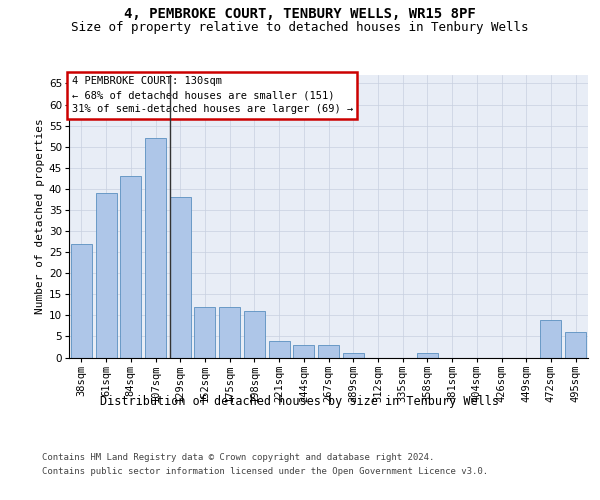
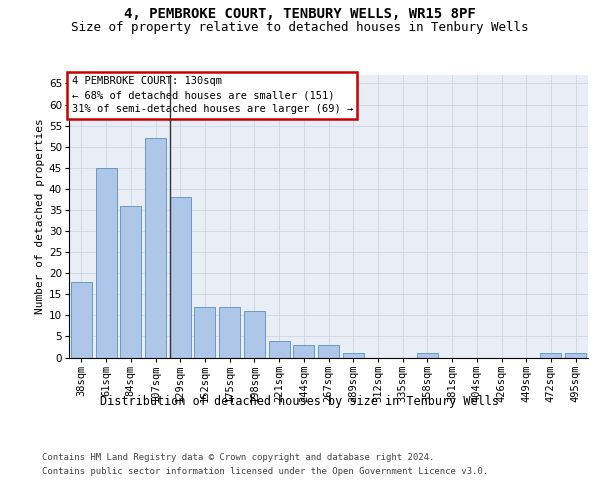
38sqm: 27 -> 18
61sqm: 39 -> 45
84sqm: 43 -> 36
472sqm: 9 -> 1
495sqm: 6 -> 1
